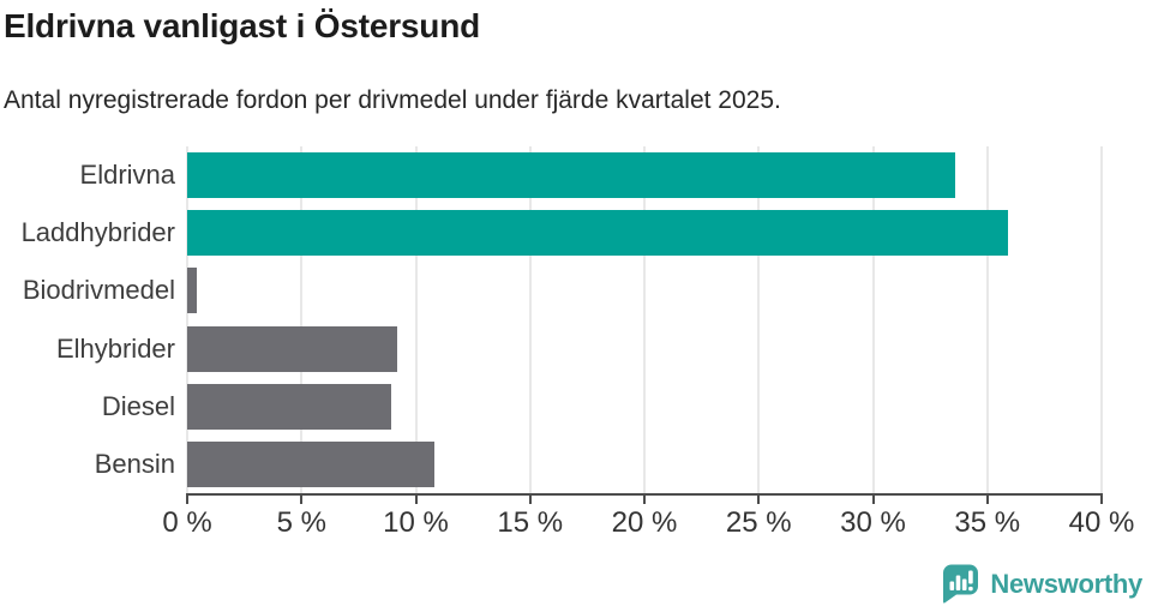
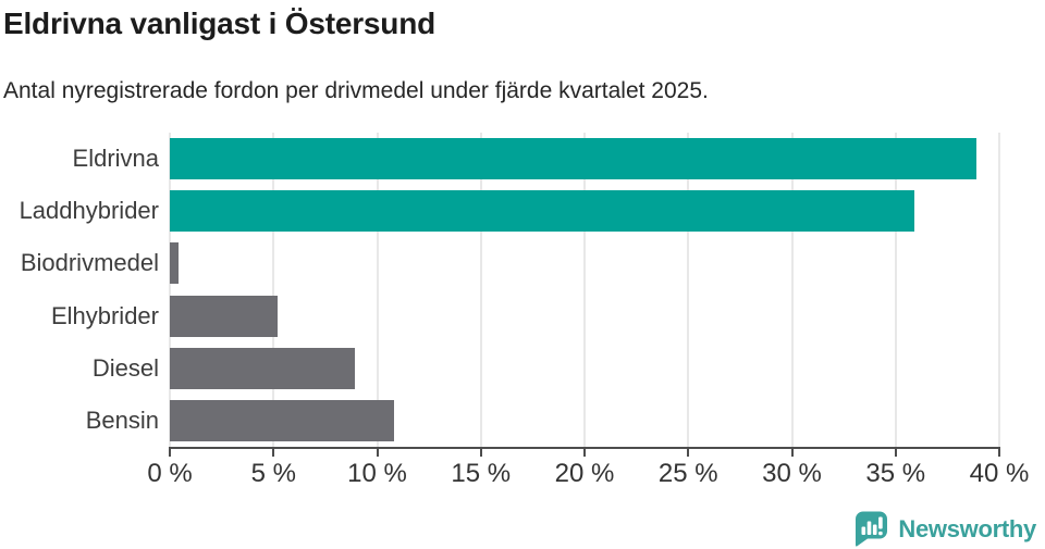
Eldrivna: 33.6% -> 38.9%
Elhybrider: 9.2% -> 5.2%
